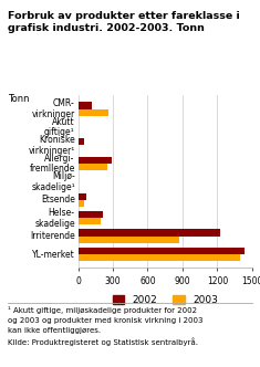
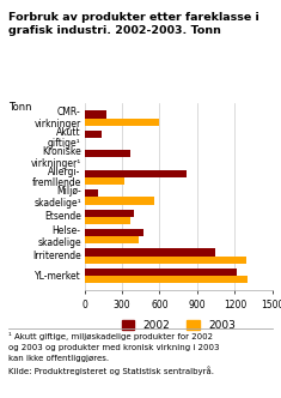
2002/CMR- virkninger: 120 -> 180
2003/CMR- virkninger: 260 -> 600
2002/Akutt giftige¹: 0 -> 140
2002/Kroniske virkninger¹: 50 -> 370
2002/Allergi- fremllende: 290 -> 810
2003/Allergi- fremllende: 260 -> 320
2002/Miljø- skadelige¹: 0 -> 110
2003/Miljø- skadelige¹: 0 -> 560
2002/Etsende: 70 -> 400
2003/Etsende: 60 -> 370
2002/Helse- skadelige: 210 -> 470
2003/Helse- skadelige: 200 -> 430
2002/Irriterende: 1220 -> 1040
2003/Irriterende: 870 -> 1290
2002/YL-merket: 1430 -> 1210
2003/YL-merket: 1400 -> 1300
